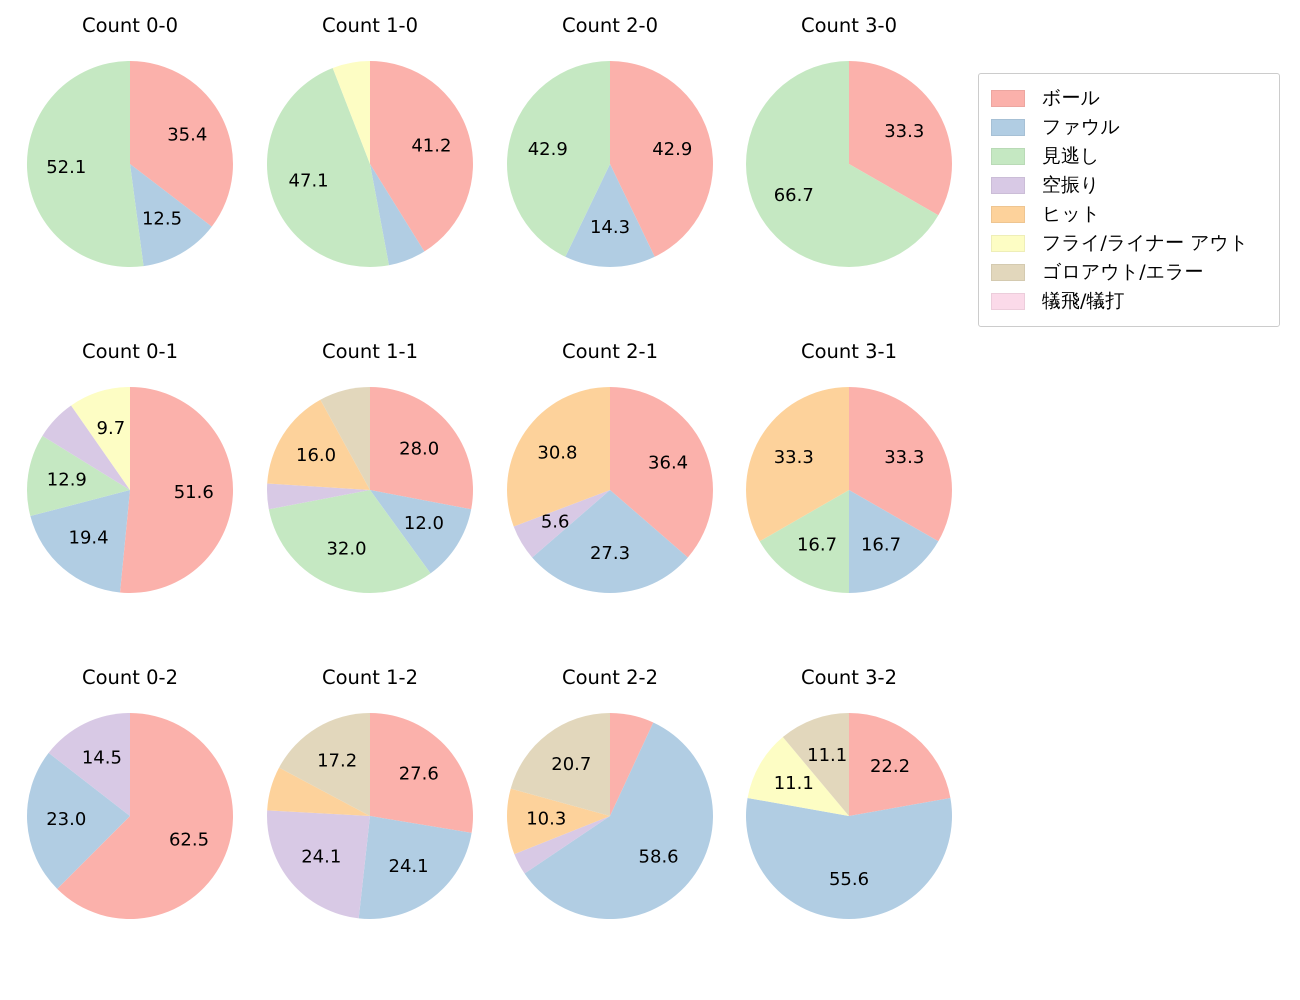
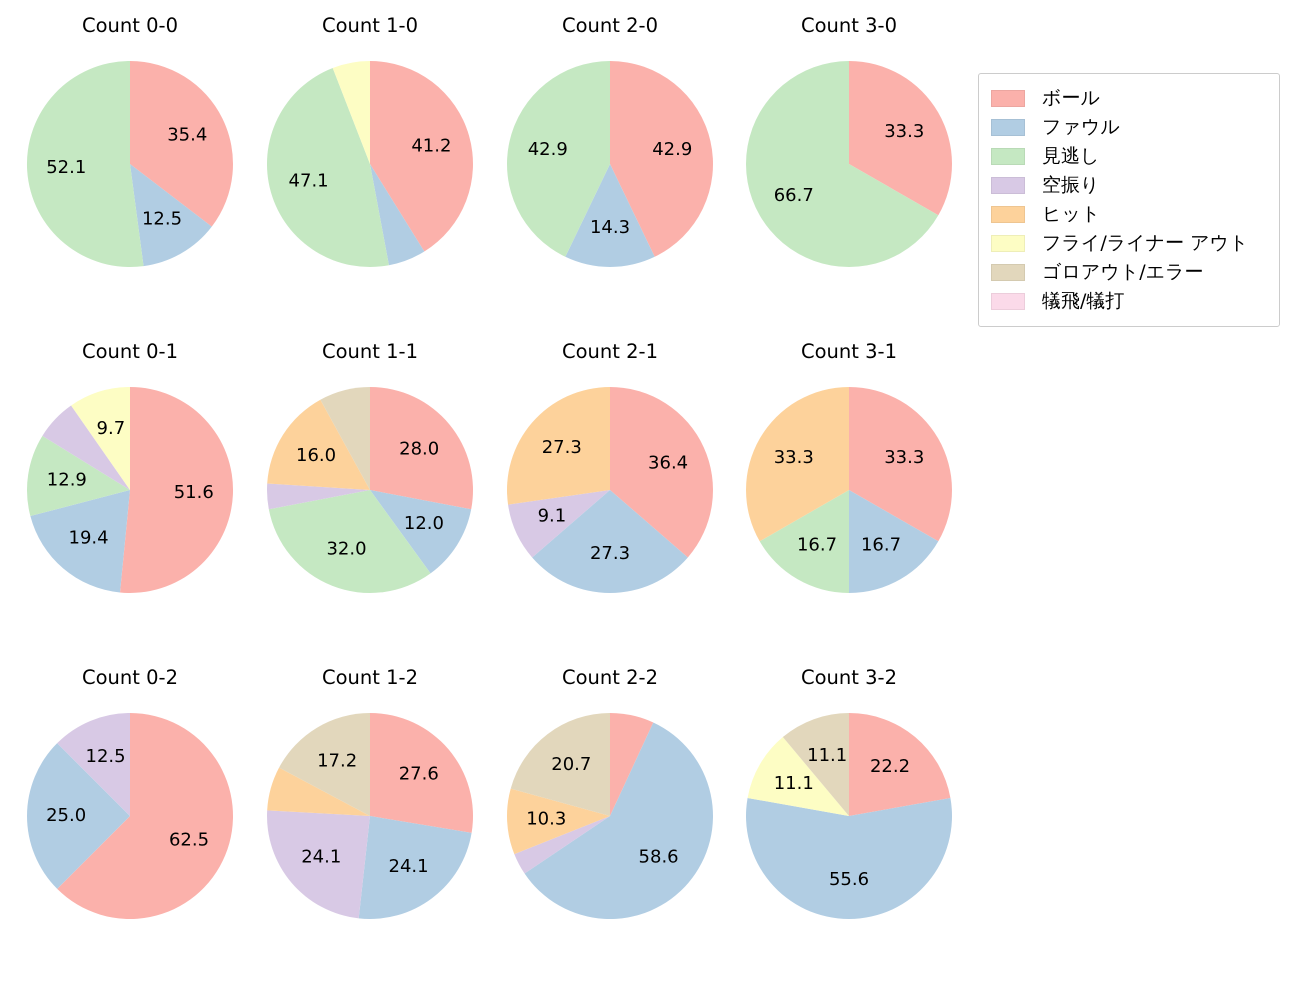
Count 2-1/空振り: 5.6 -> 9.1
Count 2-1/ヒット: 30.8 -> 27.3
Count 0-2/ファウル: 23.0 -> 25.0
Count 0-2/空振り: 14.5 -> 12.5
